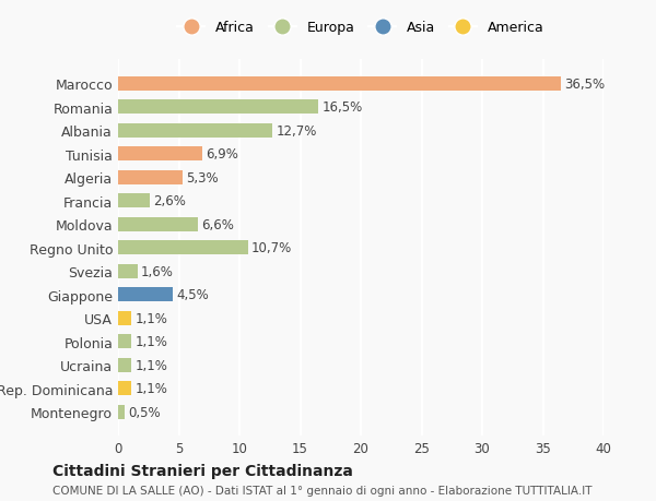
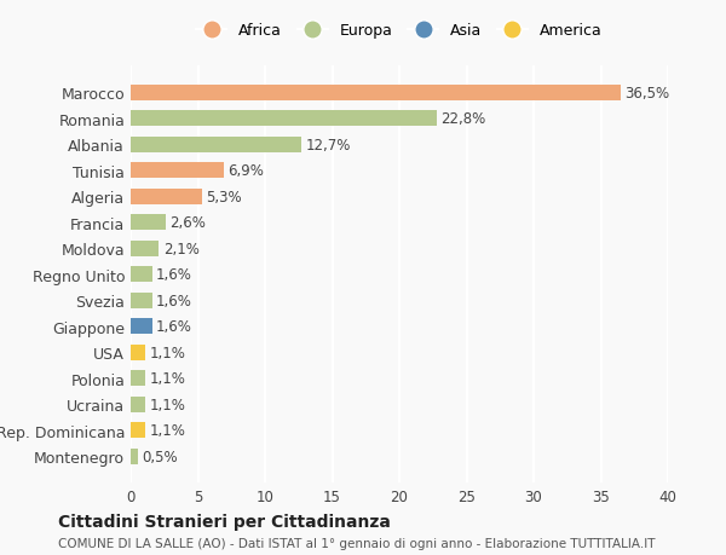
Romania: 16,5% -> 22,8%
Moldova: 6,6% -> 2,1%
Regno Unito: 10,7% -> 1,6%
Giappone: 4,5% -> 1,6%
